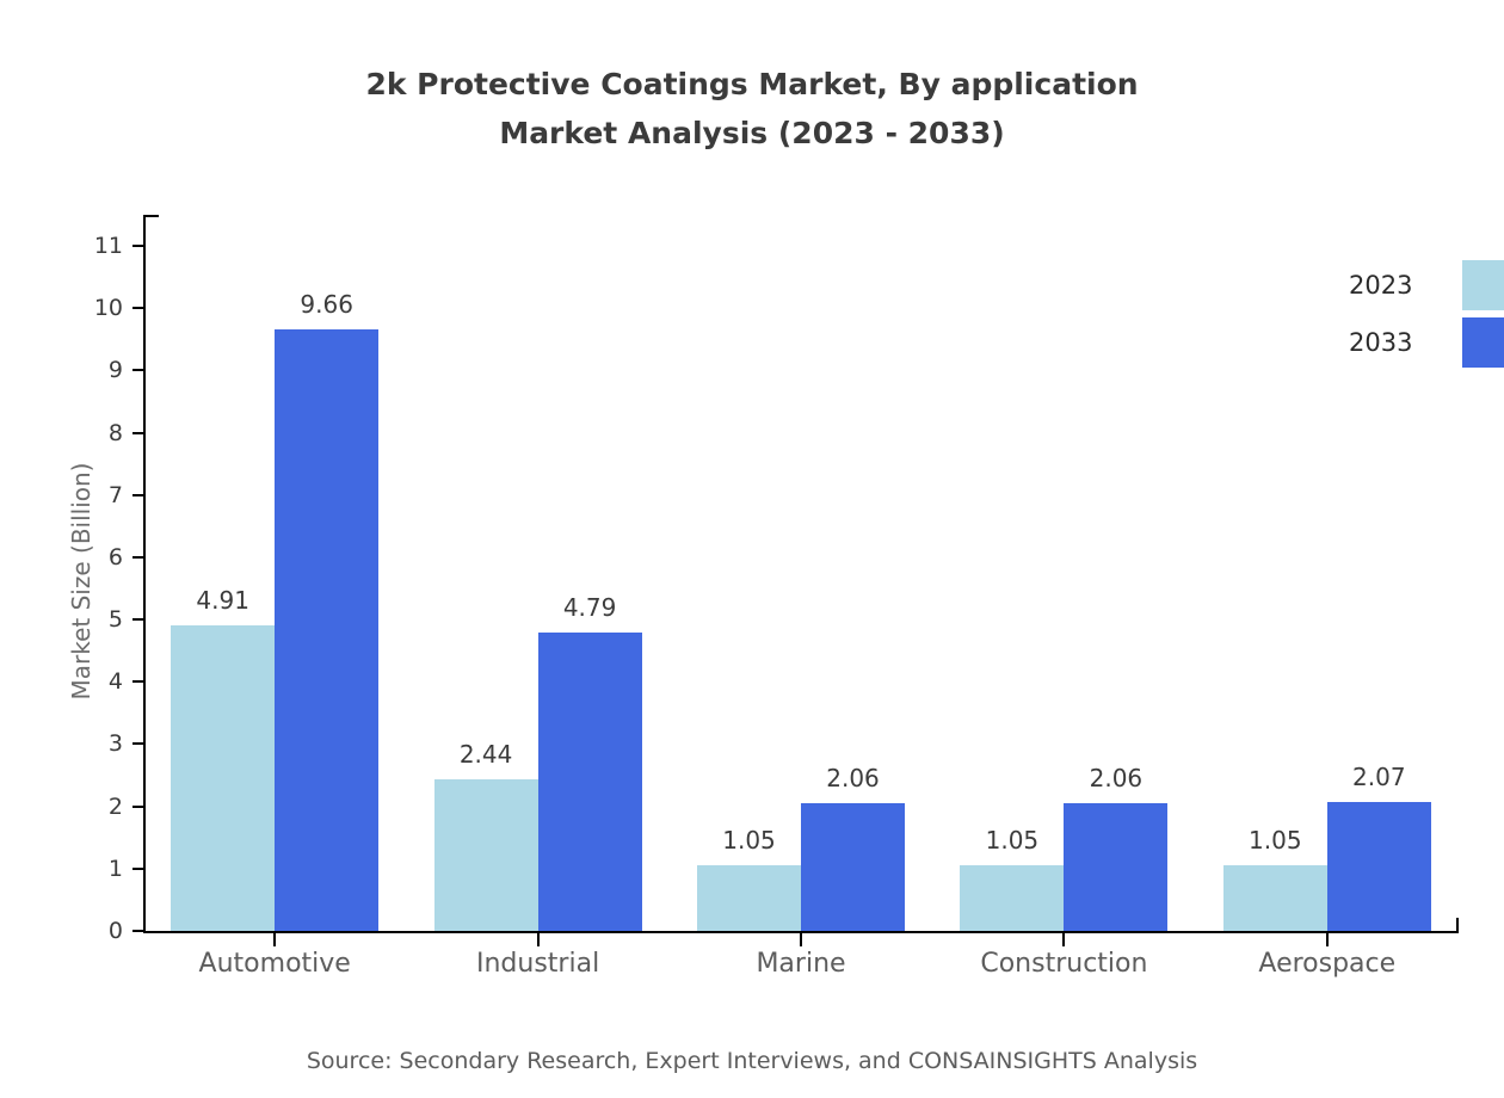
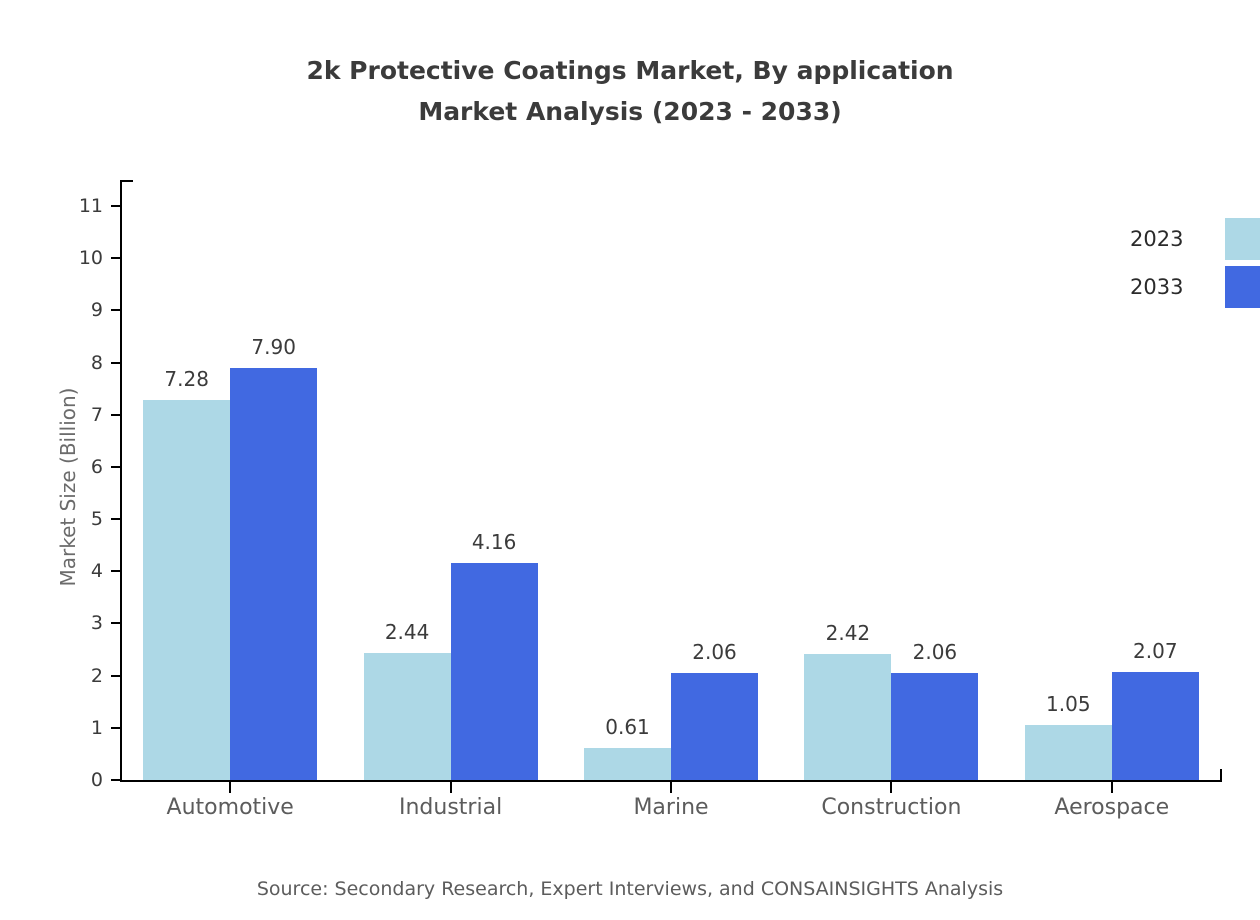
2023/Automotive: 4.91 -> 7.28
2033/Automotive: 9.66 -> 7.90
2033/Industrial: 4.79 -> 4.16
2023/Marine: 1.05 -> 0.61
2023/Construction: 1.05 -> 2.42
